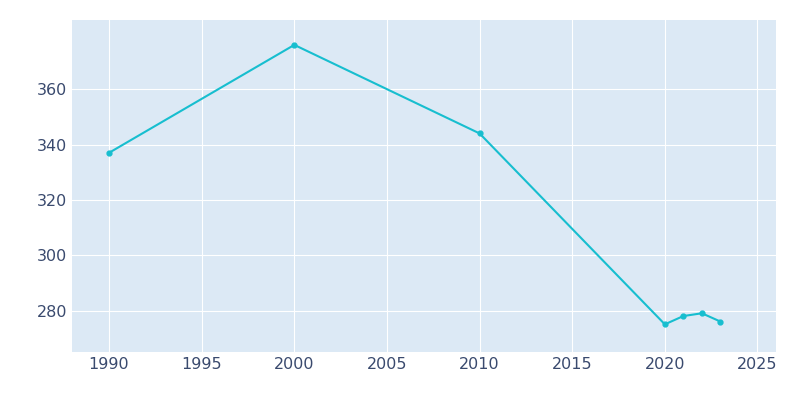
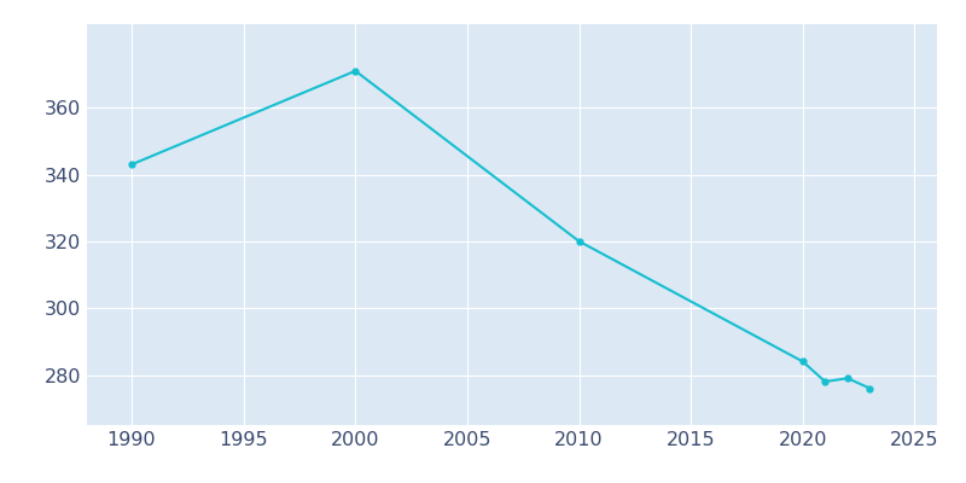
1990: 337 -> 343
2000: 376 -> 371
2010: 344 -> 320
2020: 275 -> 284
